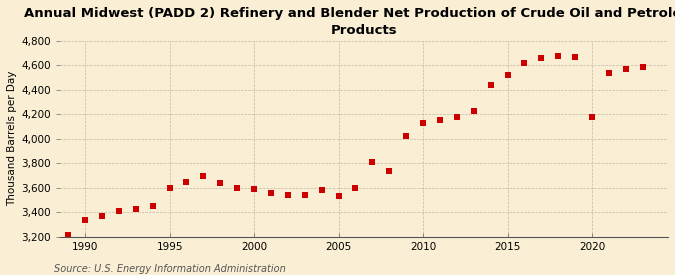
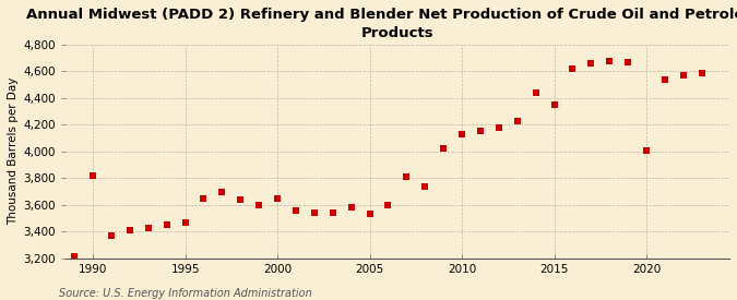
1990: 3,340 -> 3,820
1995: 3,600 -> 3,470
2000: 3,590 -> 3,650
2015: 4,520 -> 4,350
2020: 4,180 -> 4,010
